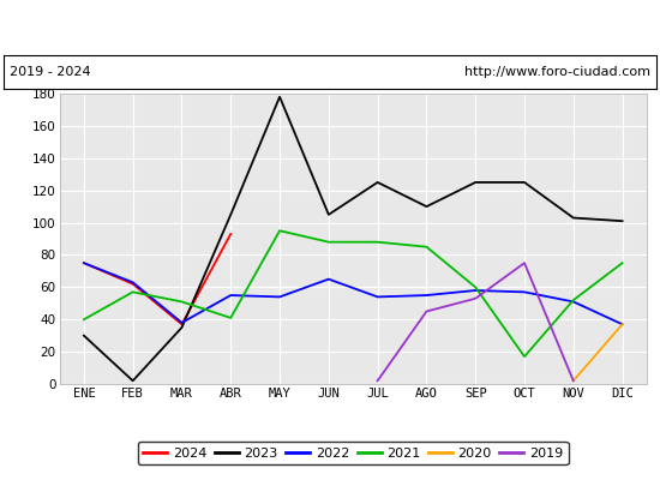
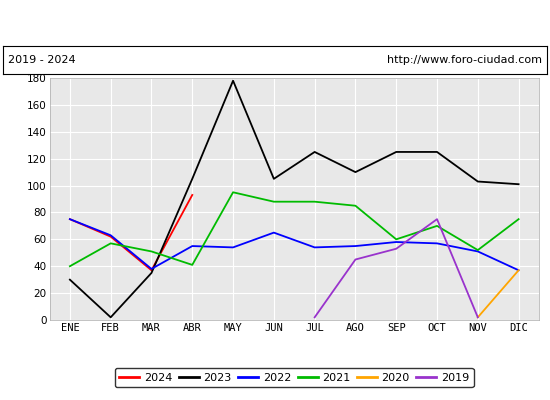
2021/OCT: 17 -> 70
